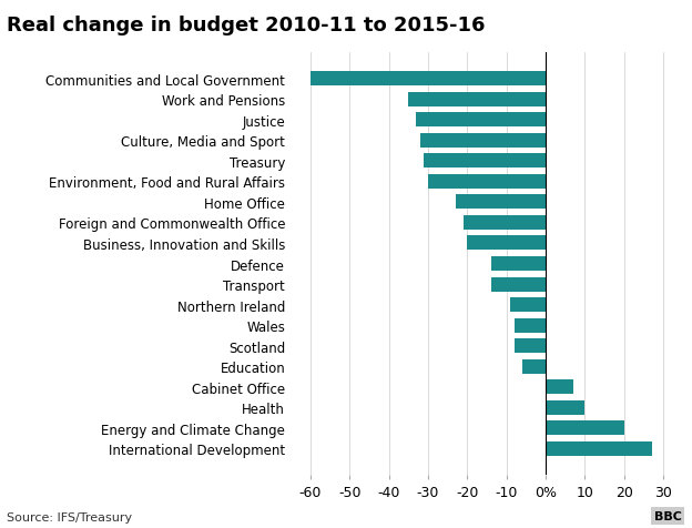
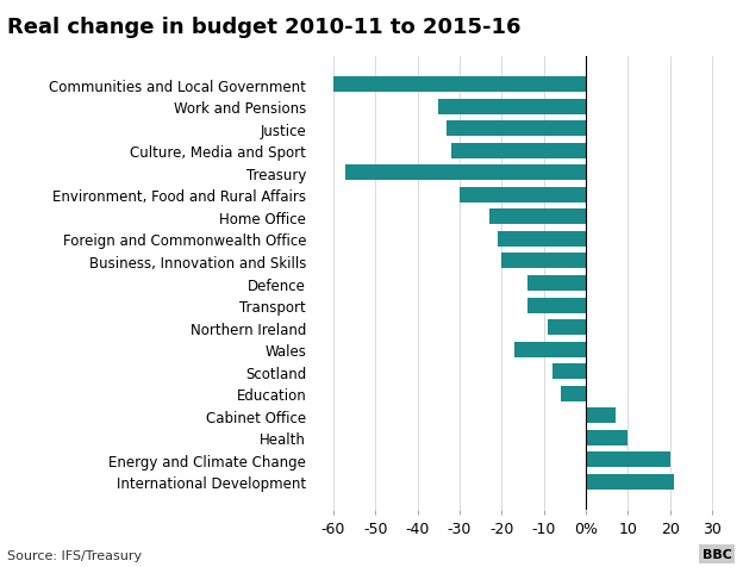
Treasury: -31 -> -57
Wales: -8 -> -17
International Development: 27 -> 21
